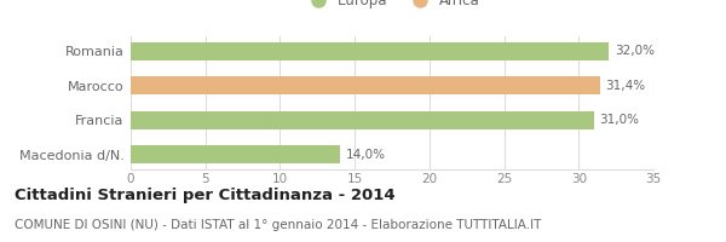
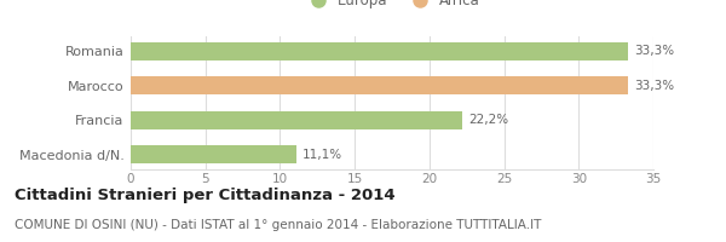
Romania: 32,0% -> 33,3%
Marocco: 31,4% -> 33,3%
Francia: 31,0% -> 22,2%
Macedonia d/N.: 14,0% -> 11,1%
